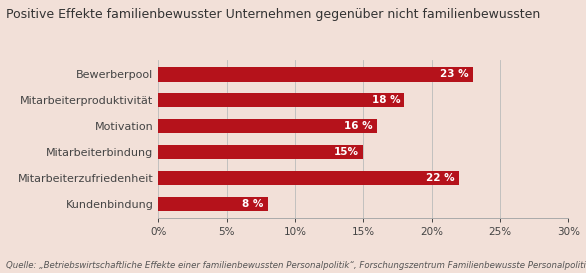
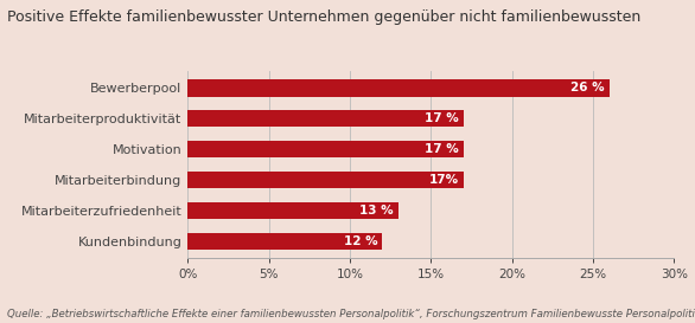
Bewerberpool: 23 -> 26
Mitarbeiterproduktivität: 18 -> 17
Motivation: 16 -> 17
Mitarbeiterbindung: 15% -> 17%
Mitarbeiterzufriedenheit: 22 -> 13
Kundenbindung: 8 -> 12
